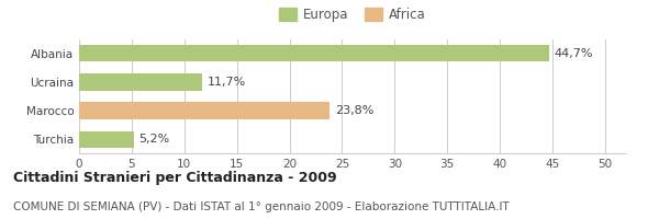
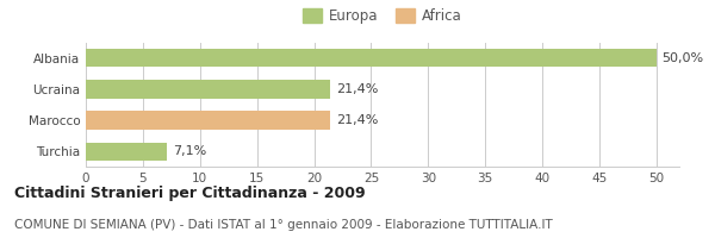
Albania: 44,7% -> 50,0%
Ucraina: 11,7% -> 21,4%
Marocco: 23,8% -> 21,4%
Turchia: 5,2% -> 7,1%
